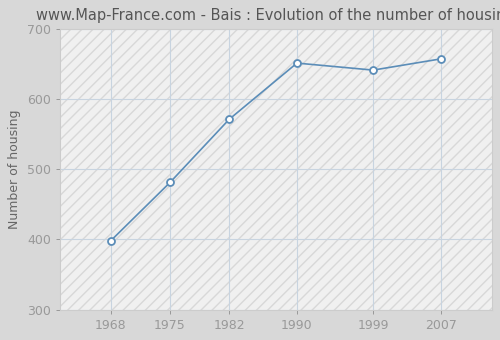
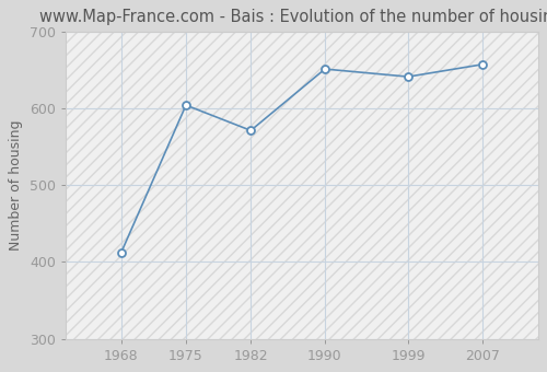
1968: 398 -> 412
1975: 481 -> 604
